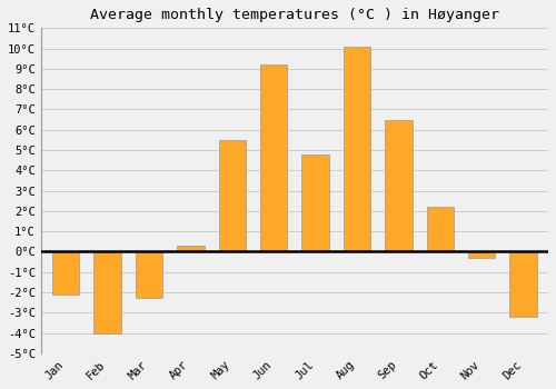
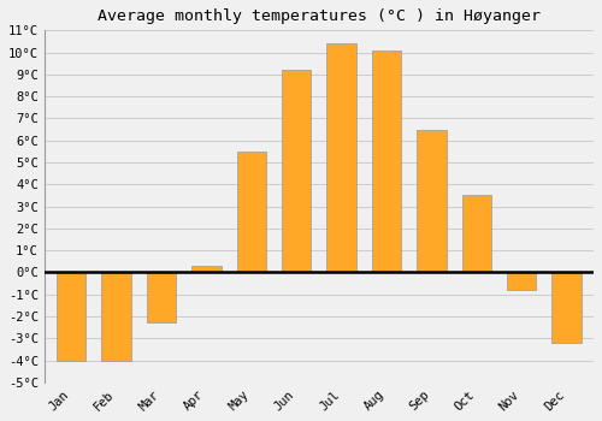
Jan: -2.1°C -> -4.0°C
Jul: 4.8°C -> 10.4°C
Oct: 2.2°C -> 3.5°C
Nov: -0.3°C -> -0.8°C
